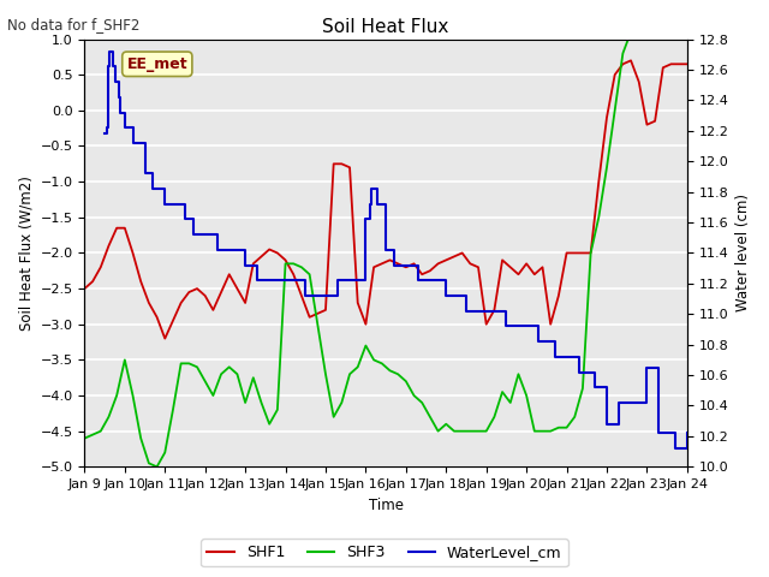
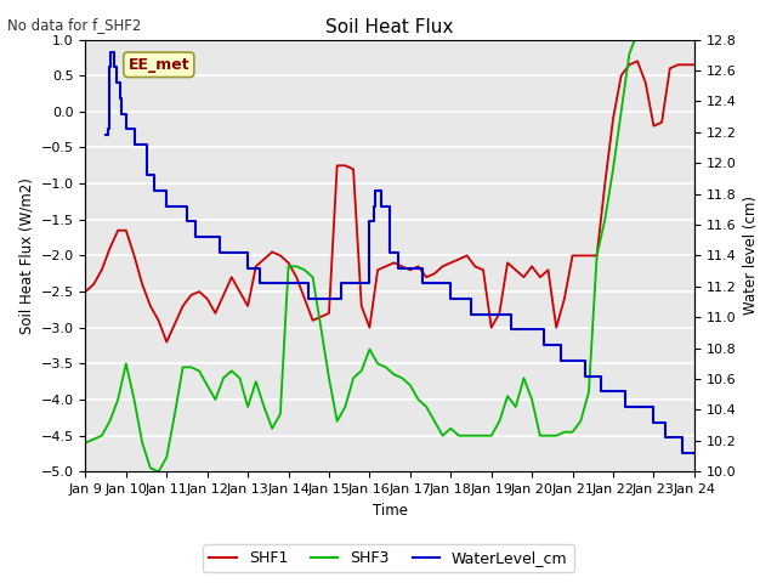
WaterLevel_cm/Jan 22: 10.28 -> 10.52
WaterLevel_cm/Jan 23: 10.65 -> 10.32
WaterLevel_cm/Jan 24: 10.22 -> 10.12
